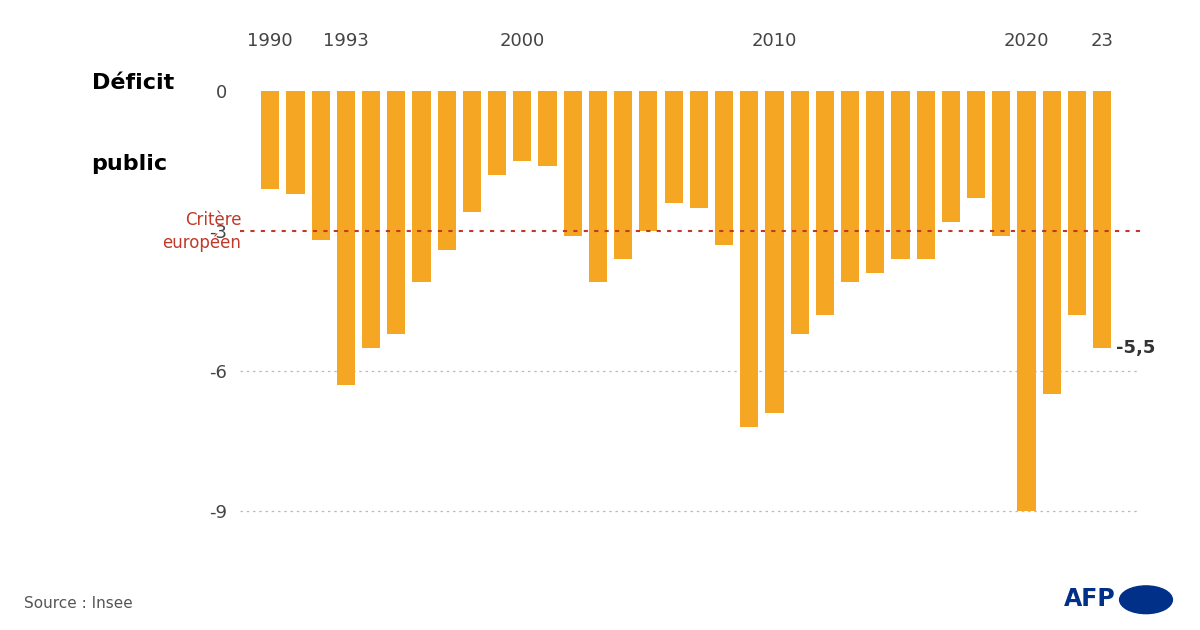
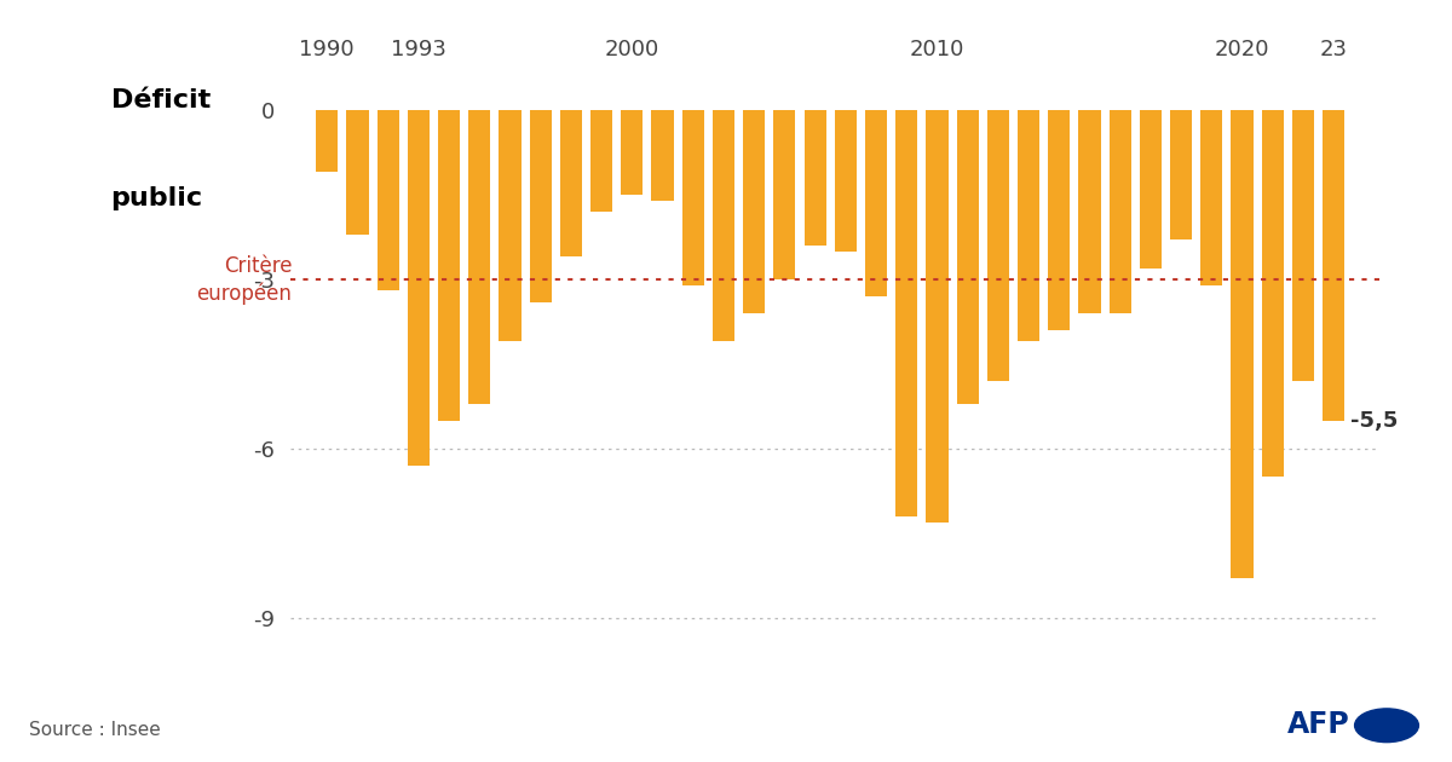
1990: -2.1 -> -1.1
2010: -6.9 -> -7.3
2020: -9.0 -> -8.3
